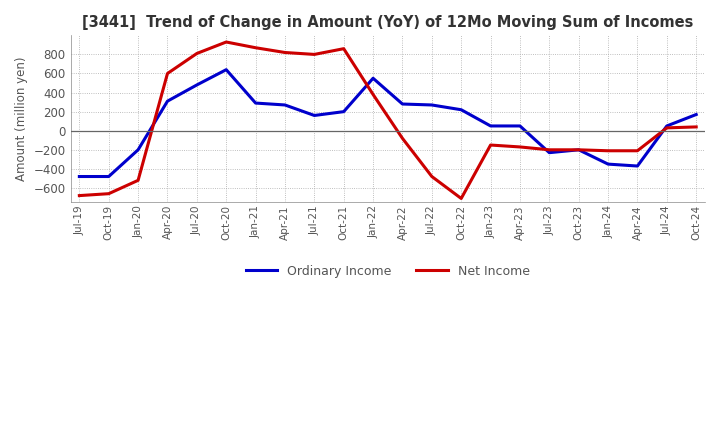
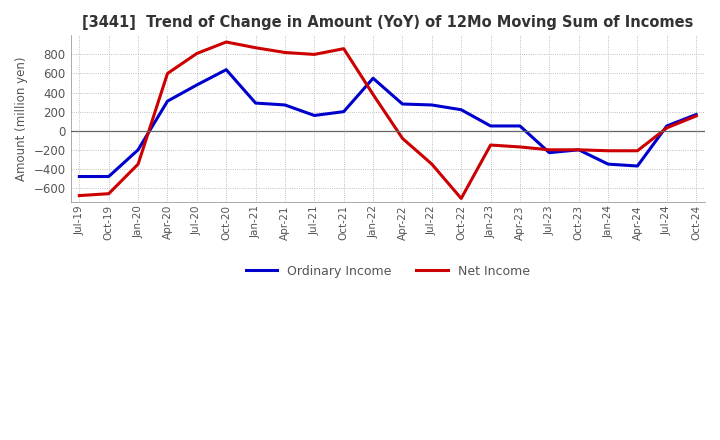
Net Income/Jan-20: -520 -> -350
Net Income/Jul-22: -480 -> -350
Net Income/Oct-24: 40 -> 160
